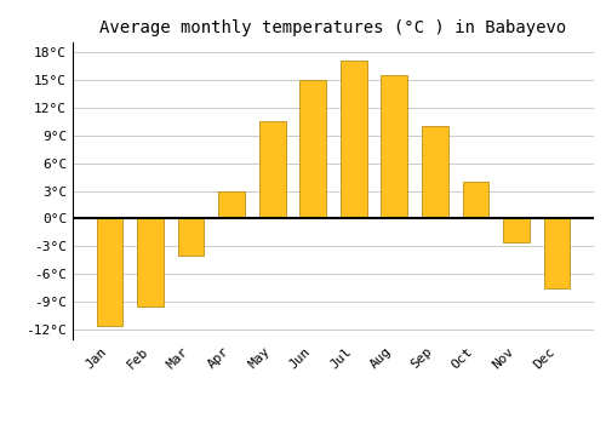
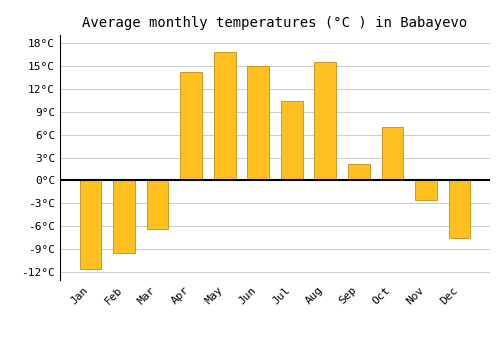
Mar: -4.0°C -> -6.4°C
Apr: 3.0°C -> 14.2°C
May: 10.5°C -> 16.8°C
Jul: 17.0°C -> 10.4°C
Sep: 10.0°C -> 2.2°C
Oct: 4.0°C -> 7.0°C
